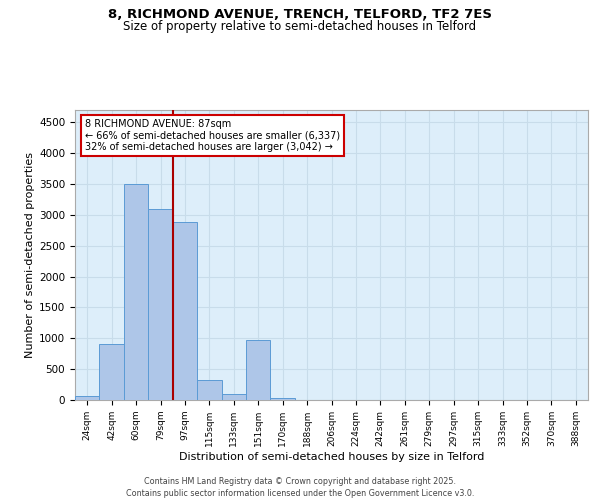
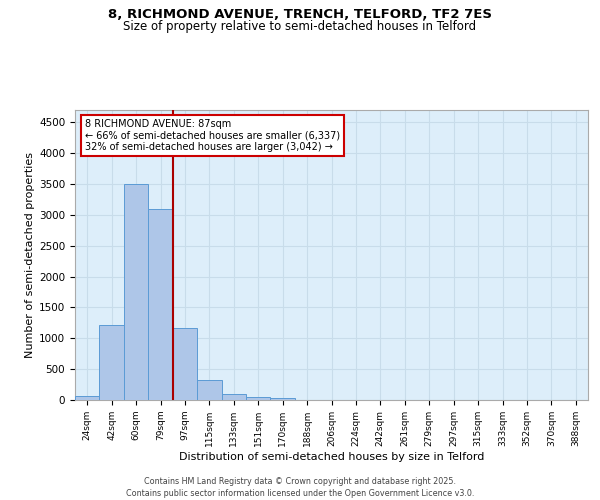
42sqm: 900 -> 1220
97sqm: 2880 -> 1160
151sqm: 980 -> 60
